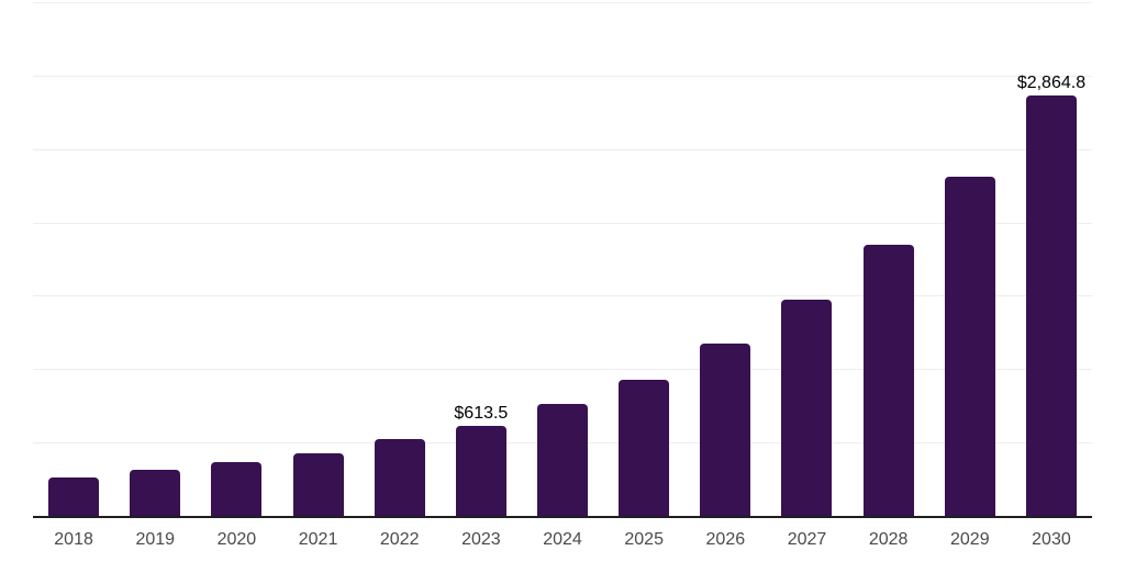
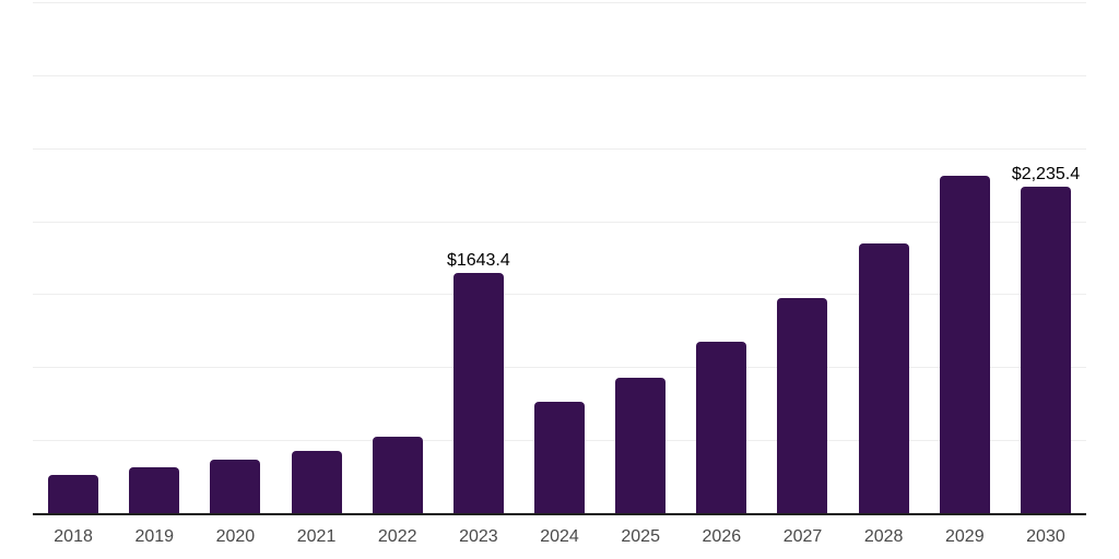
2023: $613.5 -> $1643.4
2030: $2,864.8 -> $2,235.4
